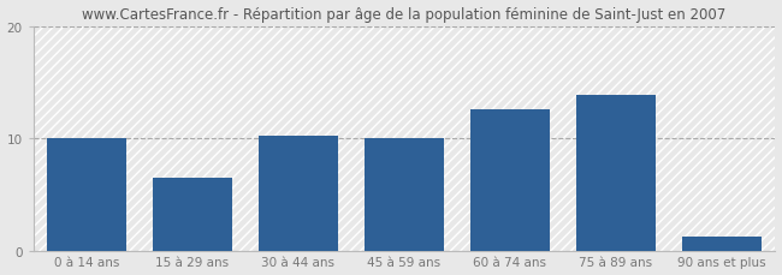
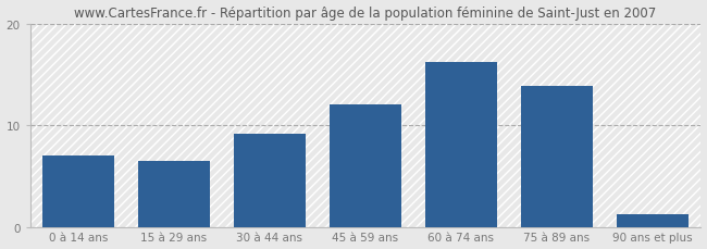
0 à 14 ans: 10.0 -> 7.0
30 à 44 ans: 10.2 -> 9.2
45 à 59 ans: 10.0 -> 12.0
60 à 74 ans: 12.6 -> 16.2
